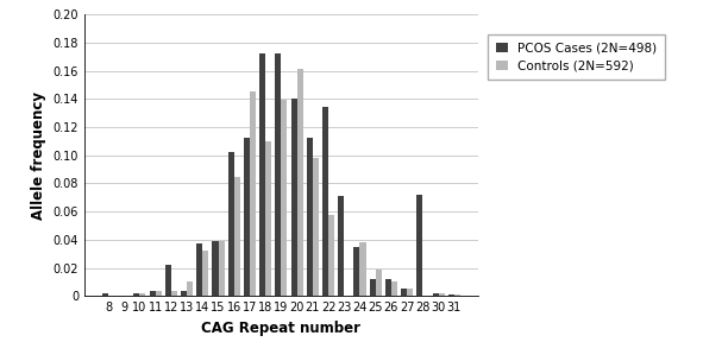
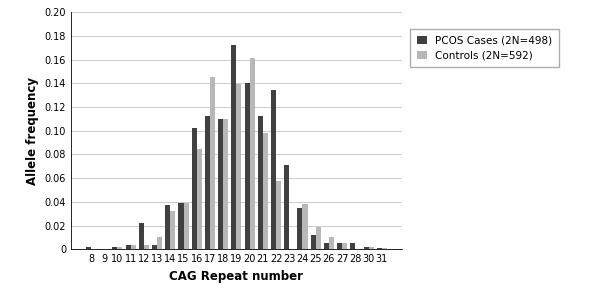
PCOS Cases (2N=498)/18: 0.172 -> 0.110
PCOS Cases (2N=498)/26: 0.012 -> 0.005
PCOS Cases (2N=498)/28: 0.072 -> 0.005
